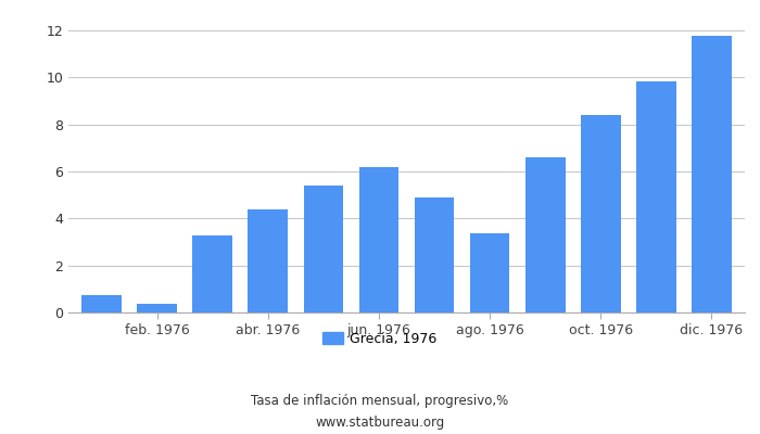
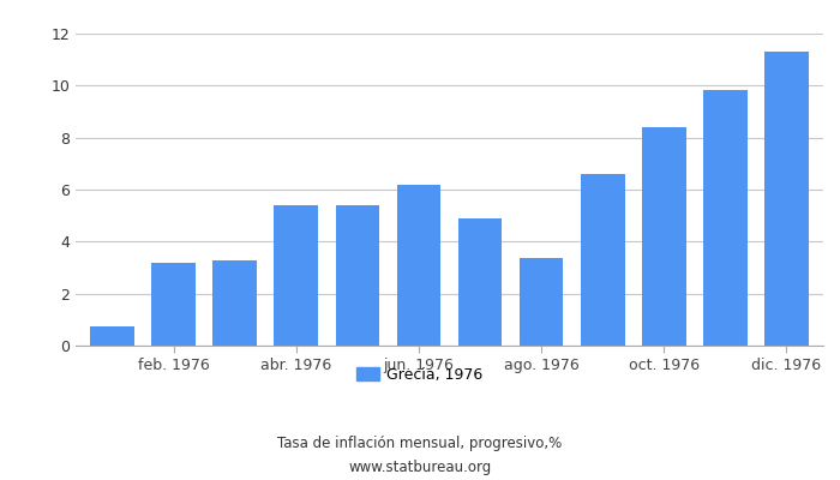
feb. 1976: 0.38 -> 3.20
abr. 1976: 4.40 -> 5.40
dic. 1976: 11.75 -> 11.30
